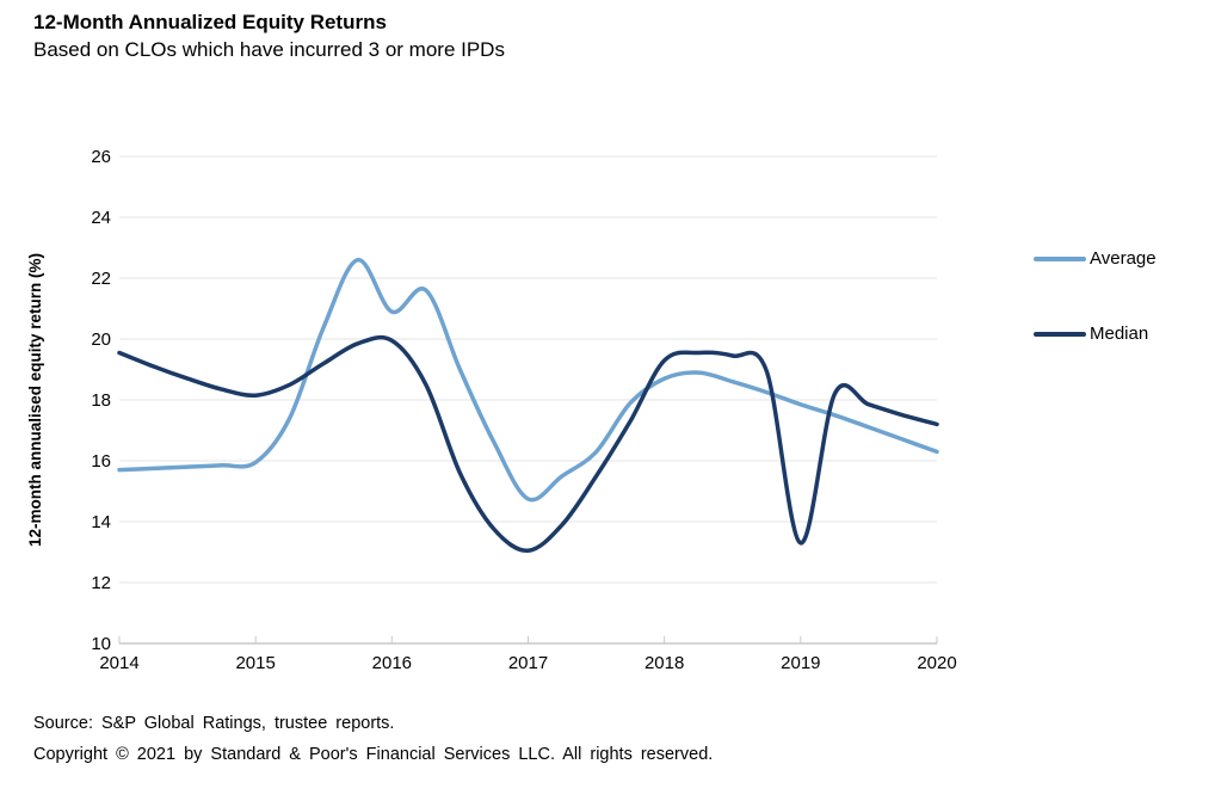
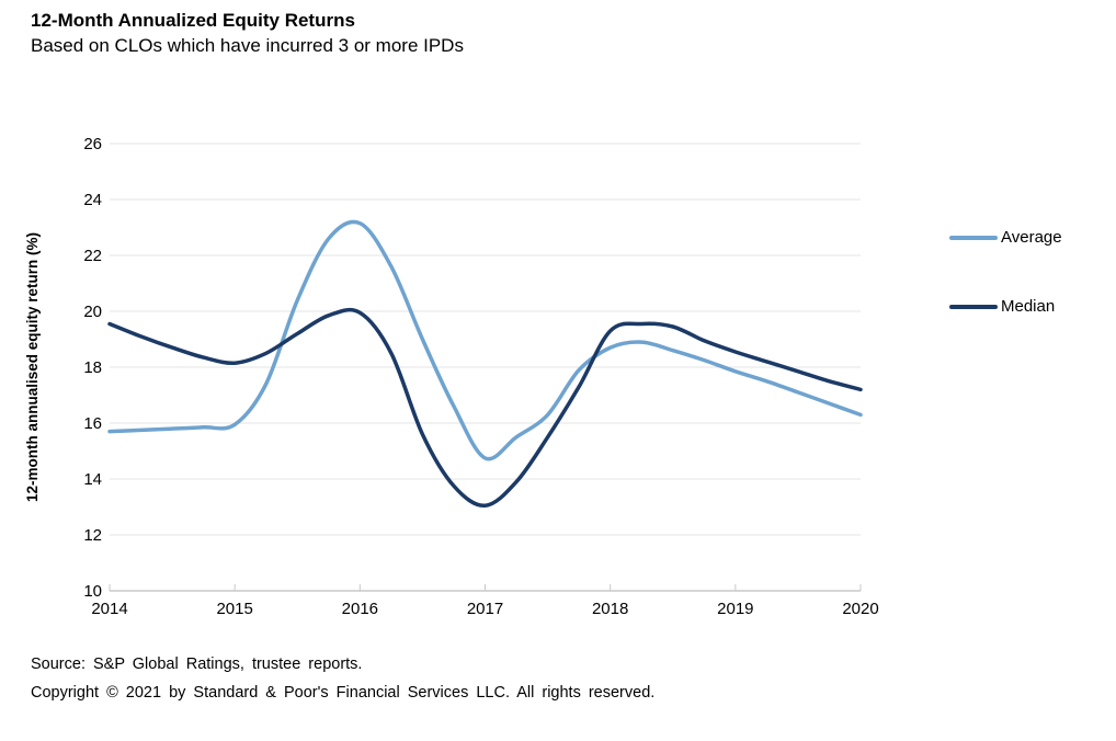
Average/2016: 20.9 -> 23.1
Median/2019: 13.3 -> 18.6
